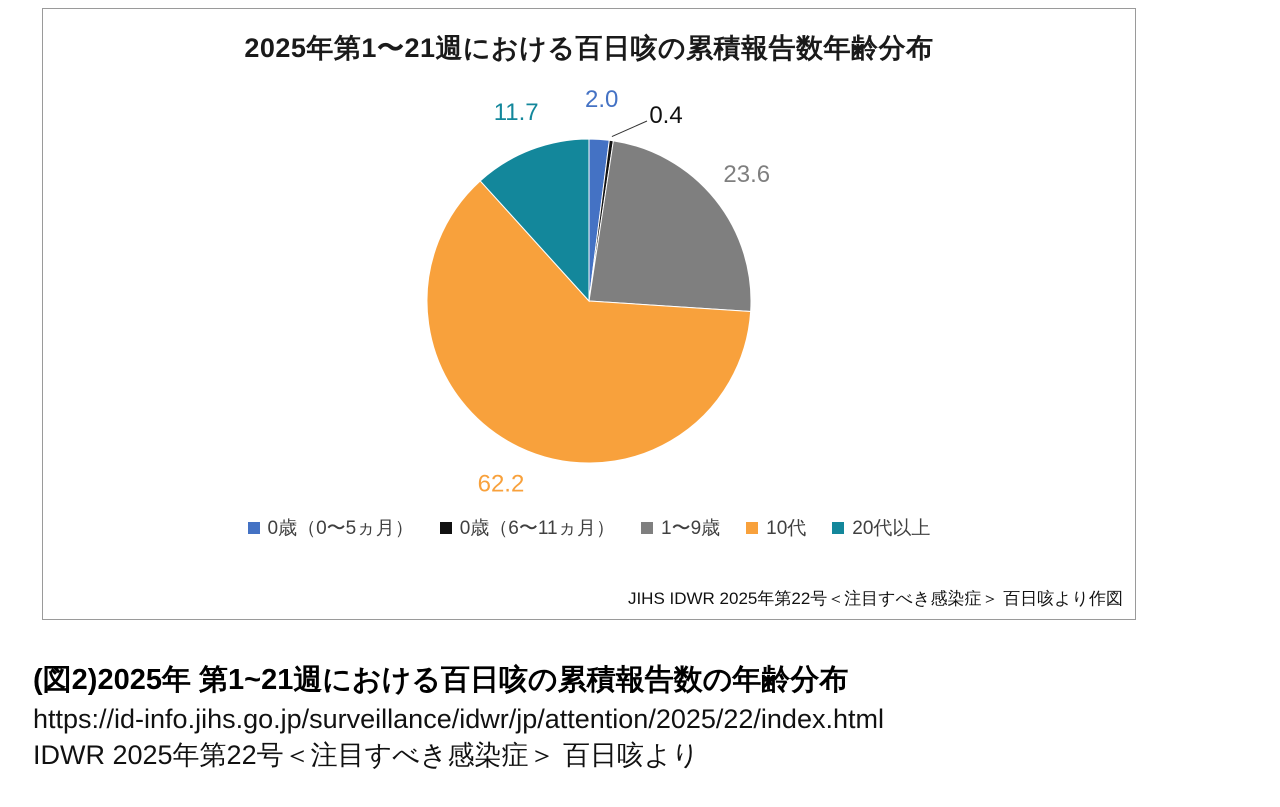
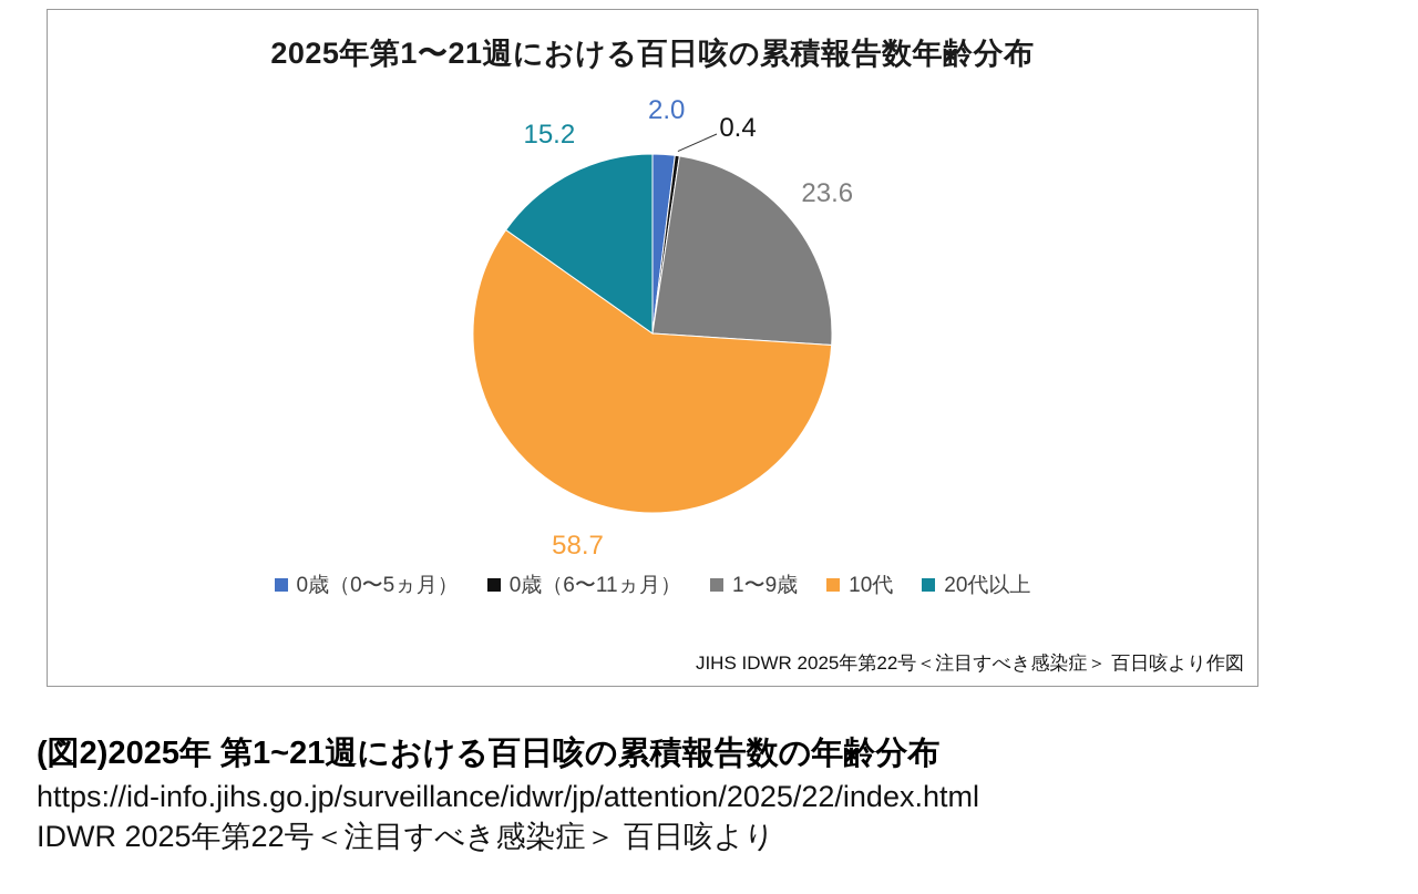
10代: 62.2 -> 58.7
20代以上: 11.7 -> 15.2
